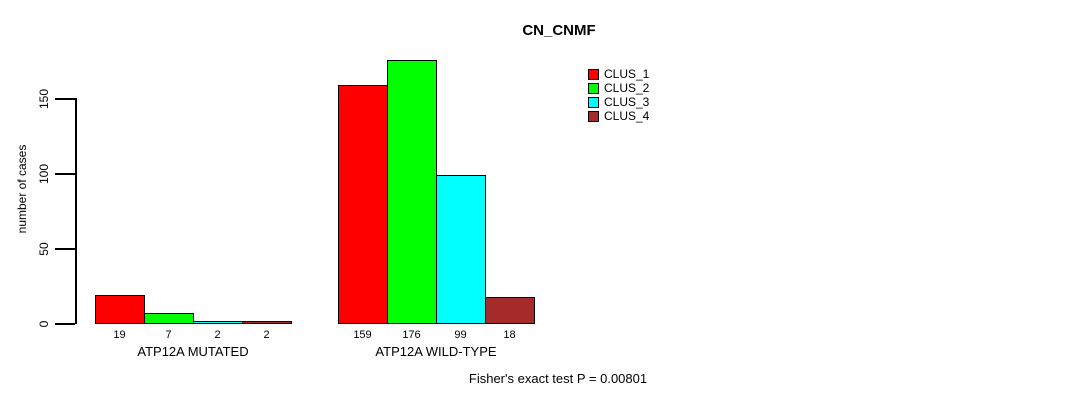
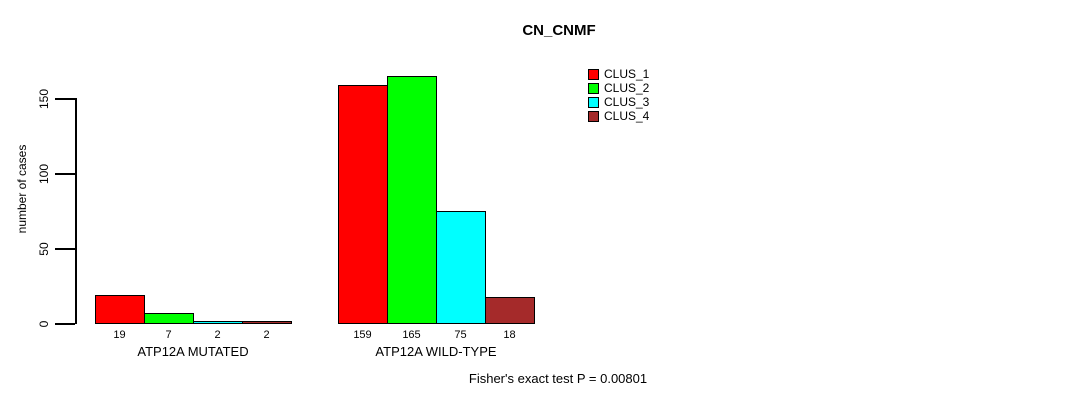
CLUS_2/ATP12A WILD-TYPE: 176 -> 165
CLUS_3/ATP12A WILD-TYPE: 99 -> 75
